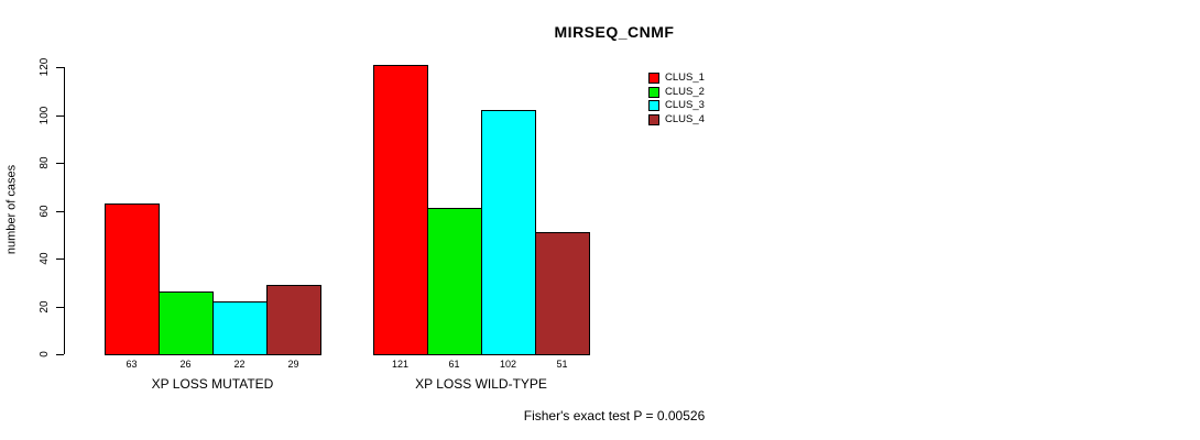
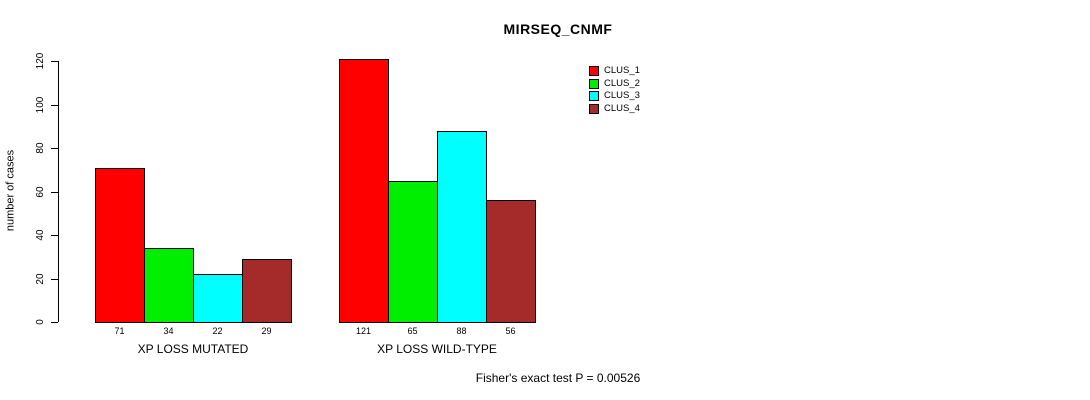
CLUS_1/XP LOSS MUTATED: 63 -> 71
CLUS_2/XP LOSS MUTATED: 26 -> 34
CLUS_2/XP LOSS WILD-TYPE: 61 -> 65
CLUS_3/XP LOSS WILD-TYPE: 102 -> 88
CLUS_4/XP LOSS WILD-TYPE: 51 -> 56
